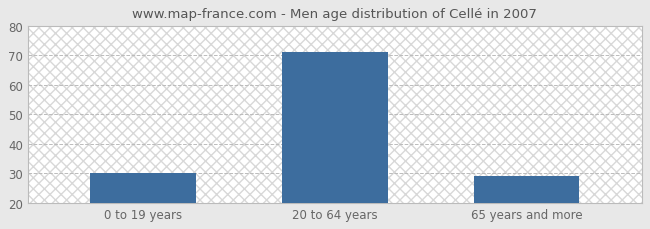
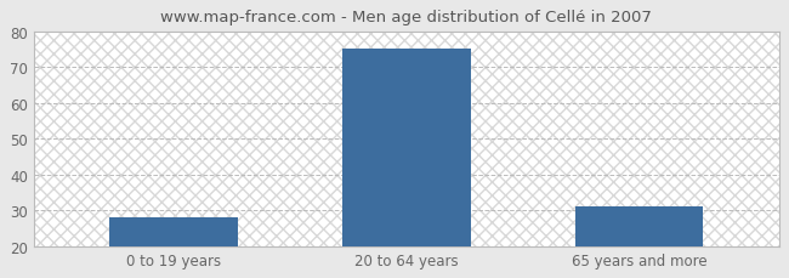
0 to 19 years: 30 -> 28
20 to 64 years: 71 -> 75
65 years and more: 29 -> 31
